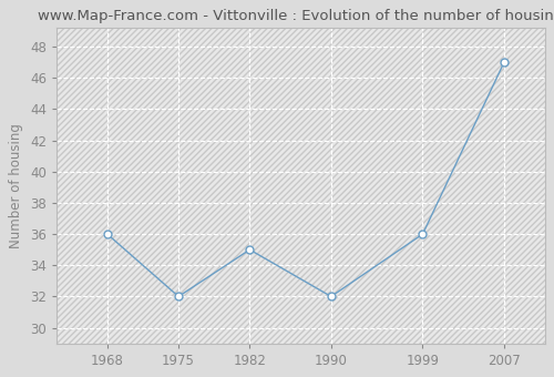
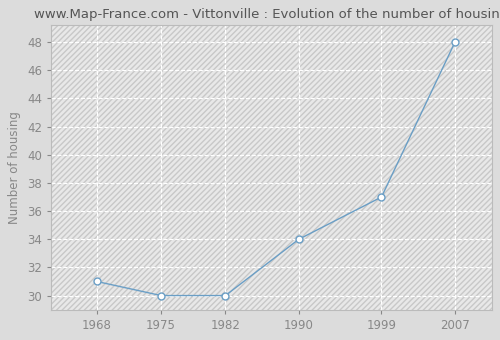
1968: 36 -> 31
1975: 32 -> 30
1982: 35 -> 30
1990: 32 -> 34
1999: 36 -> 37
2007: 47 -> 48
